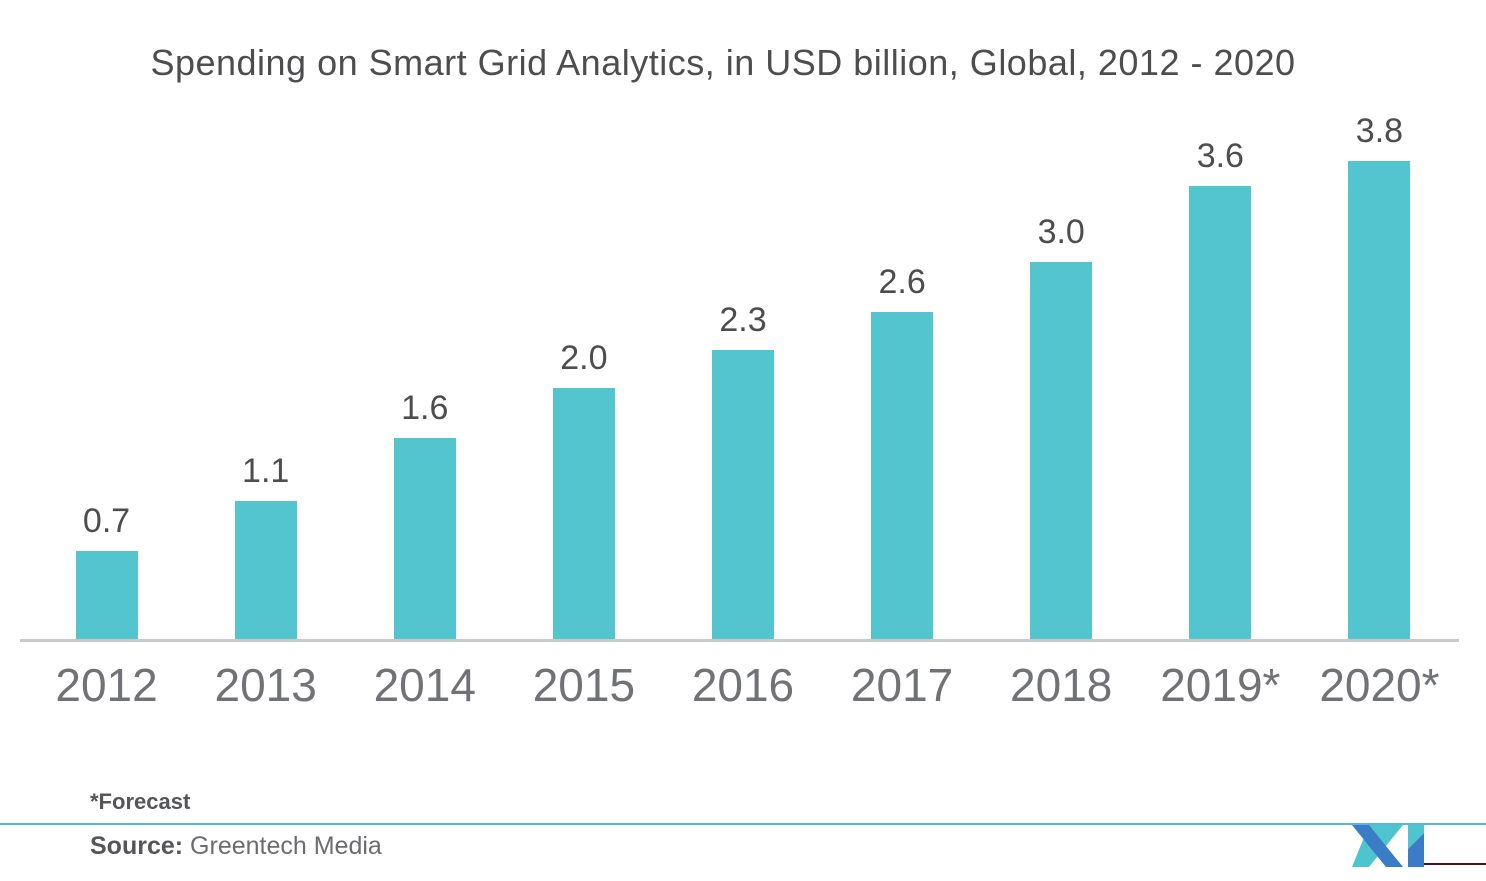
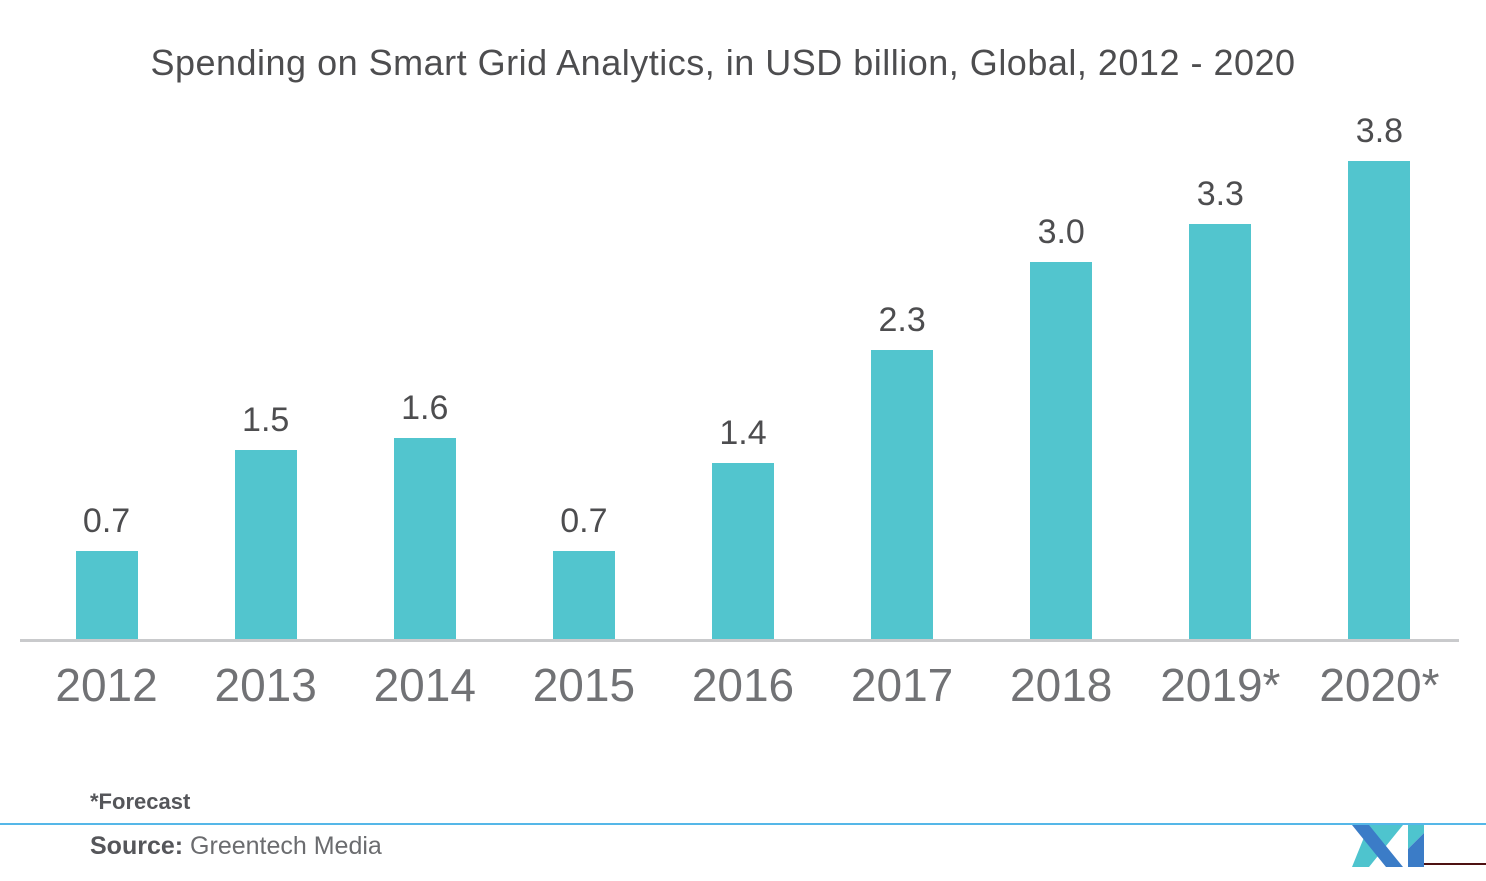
2013: 1.1 -> 1.5
2015: 2.0 -> 0.7
2016: 2.3 -> 1.4
2017: 2.6 -> 2.3
2019*: 3.6 -> 3.3
